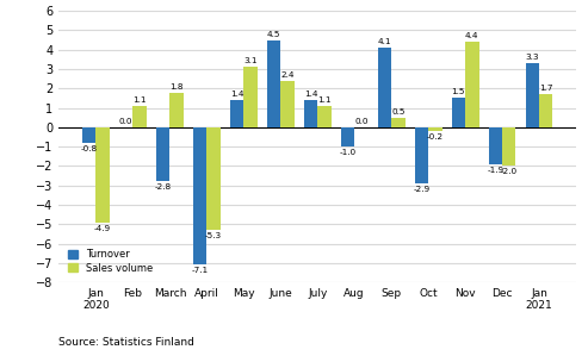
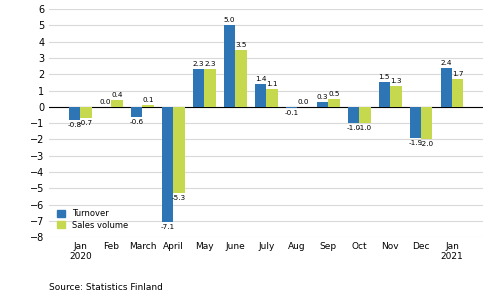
Sales volume/Jan 2020: -4.9 -> -0.7
Sales volume/Feb: 1.1 -> 0.4
Turnover/March: -2.8 -> -0.6
Sales volume/March: 1.8 -> 0.1
Turnover/May: 1.4 -> 2.3
Sales volume/May: 3.1 -> 2.3
Turnover/June: 4.5 -> 5.0
Sales volume/June: 2.4 -> 3.5
Turnover/Aug: -1.0 -> -0.1
Turnover/Sep: 4.1 -> 0.3
Turnover/Oct: -2.9 -> -1.0
Sales volume/Oct: -0.2 -> -1.0
Sales volume/Nov: 4.4 -> 1.3
Turnover/Jan 2021: 3.3 -> 2.4
